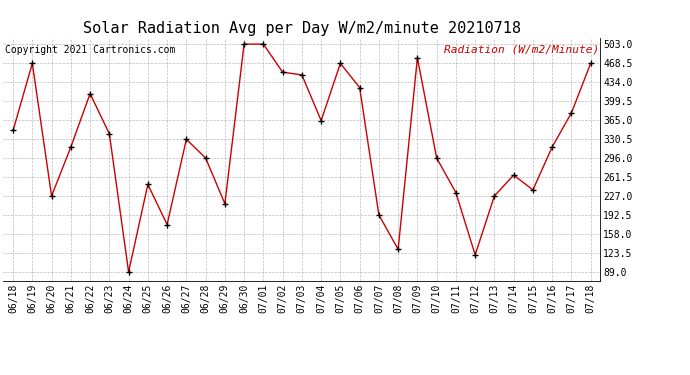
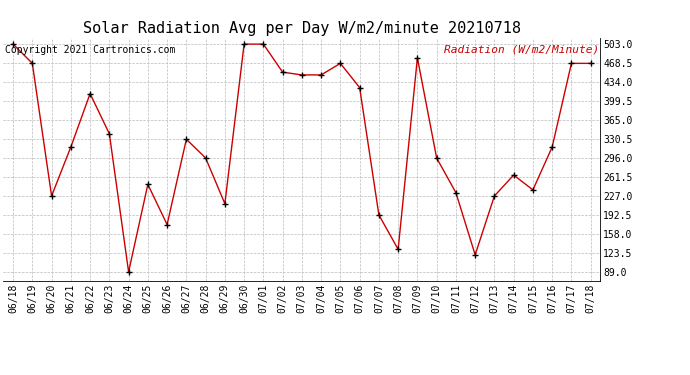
06/18: 346 -> 503
07/04: 364 -> 447
07/17: 378 -> 468
